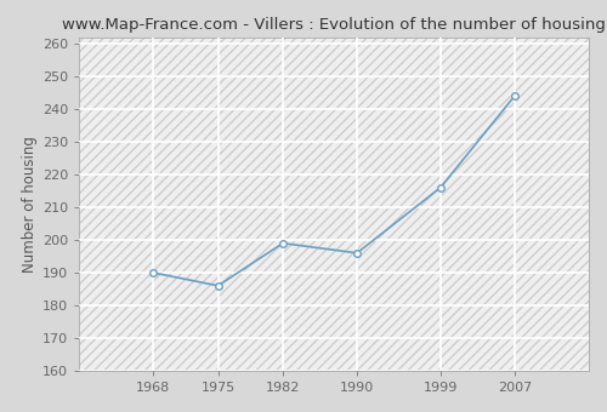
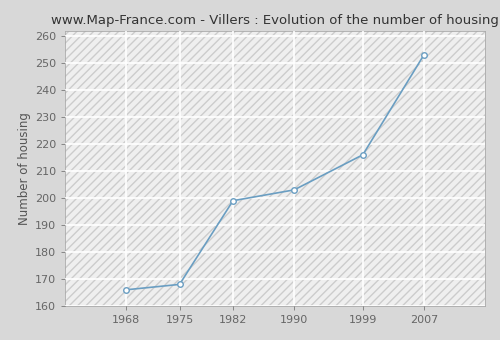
1968: 190 -> 166
1975: 186 -> 168
1990: 196 -> 203
2007: 244 -> 253
